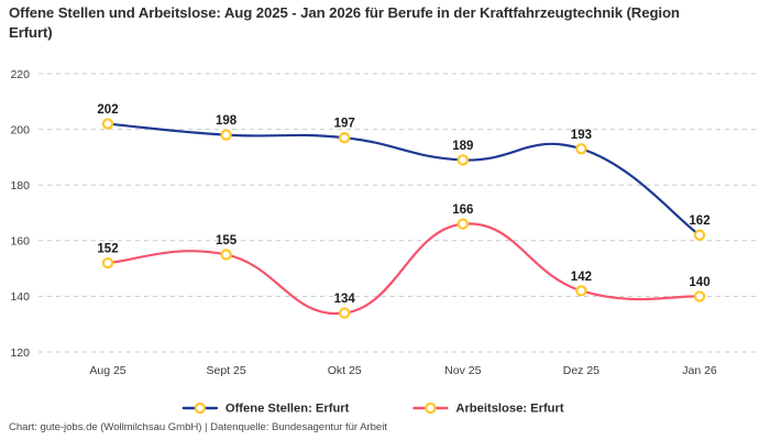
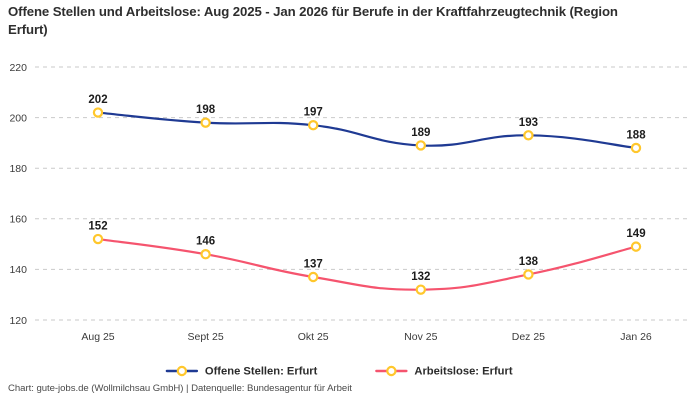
Arbeitslose: Erfurt/Sept 25: 155 -> 146
Arbeitslose: Erfurt/Okt 25: 134 -> 137
Arbeitslose: Erfurt/Nov 25: 166 -> 132
Arbeitslose: Erfurt/Dez 25: 142 -> 138
Offene Stellen: Erfurt/Jan 26: 162 -> 188
Arbeitslose: Erfurt/Jan 26: 140 -> 149
